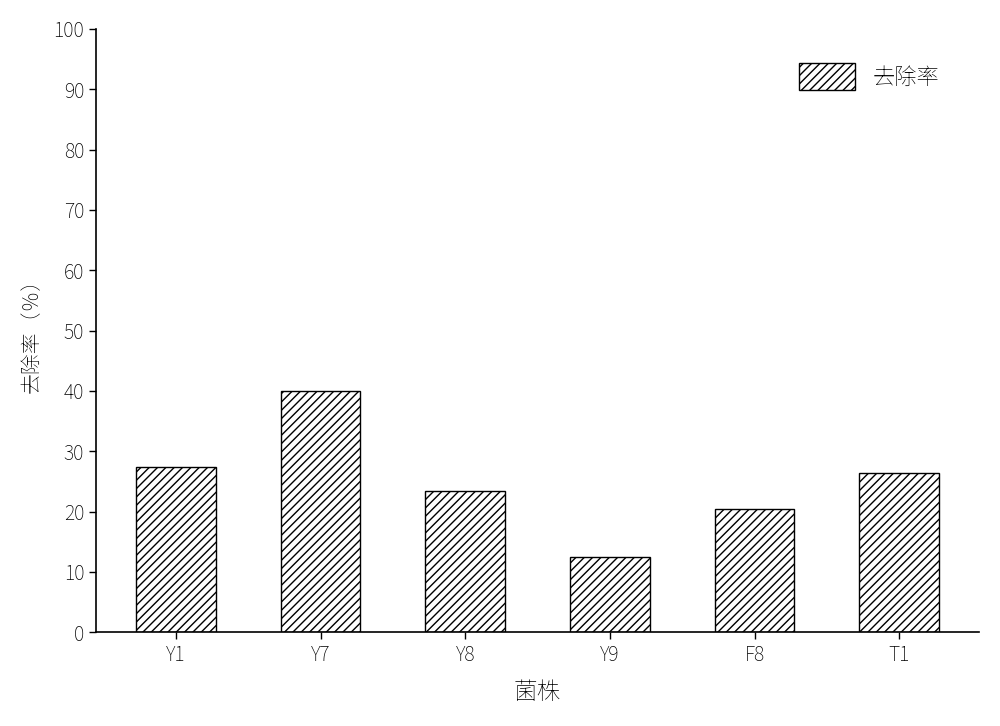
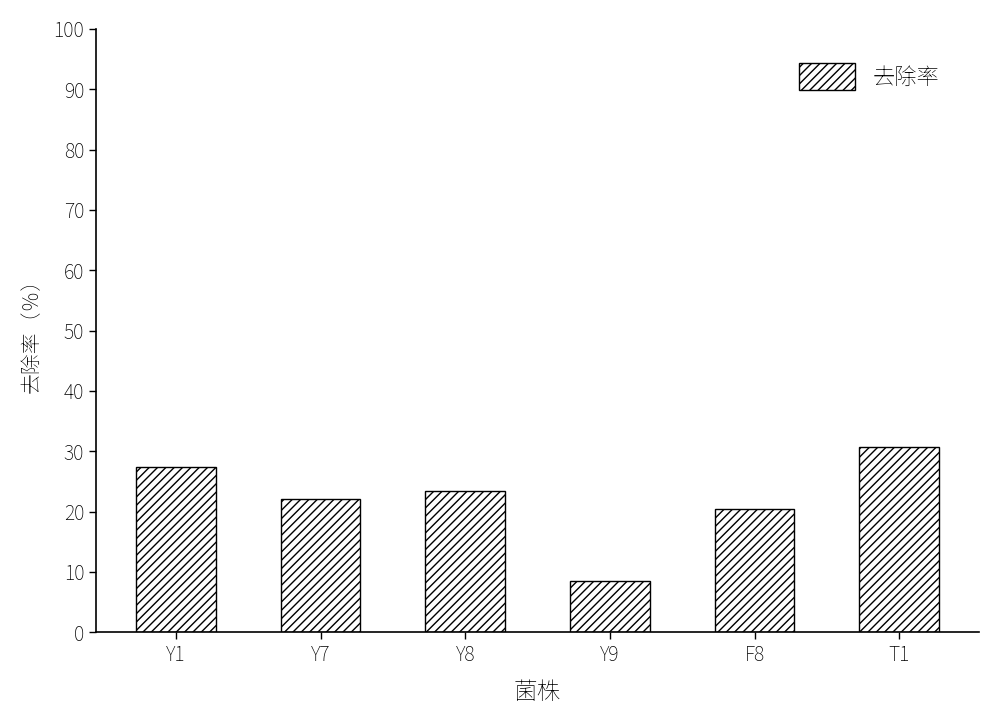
Y7: 40.0 -> 22.2
Y9: 12.5 -> 8.6
T1: 26.5 -> 30.8
